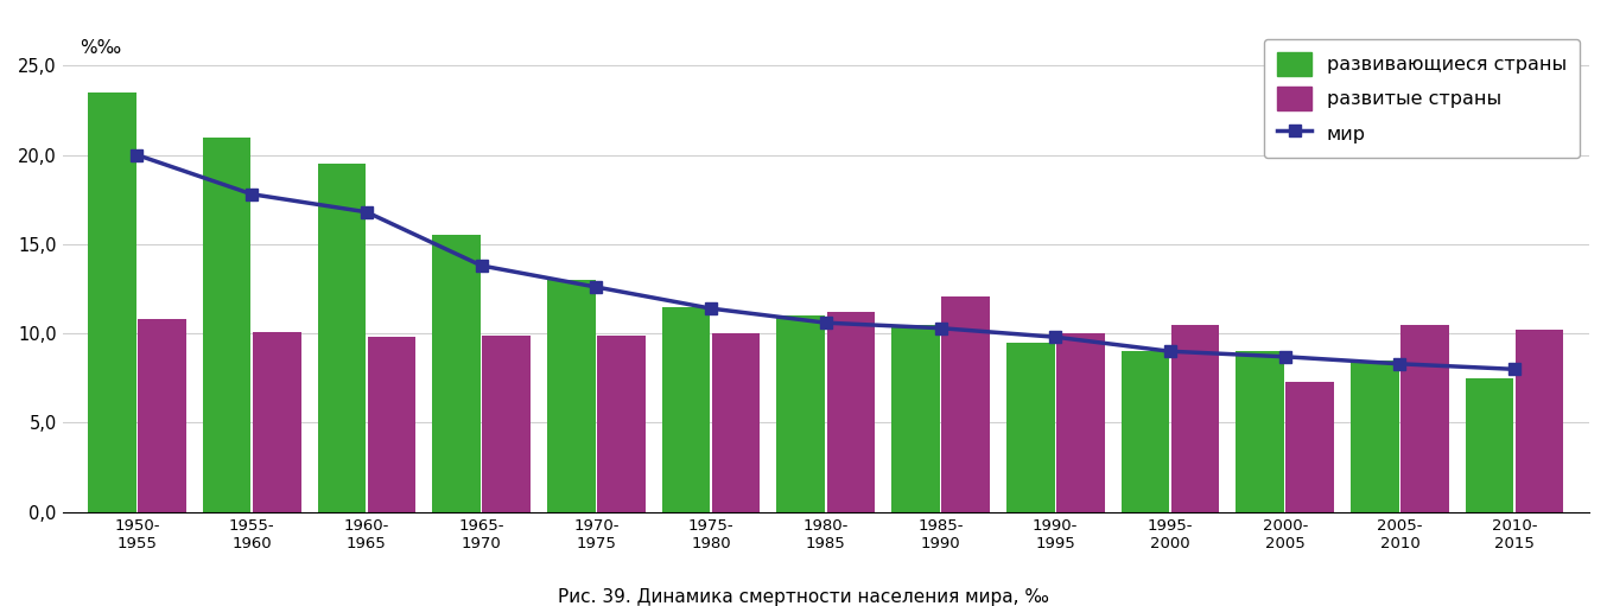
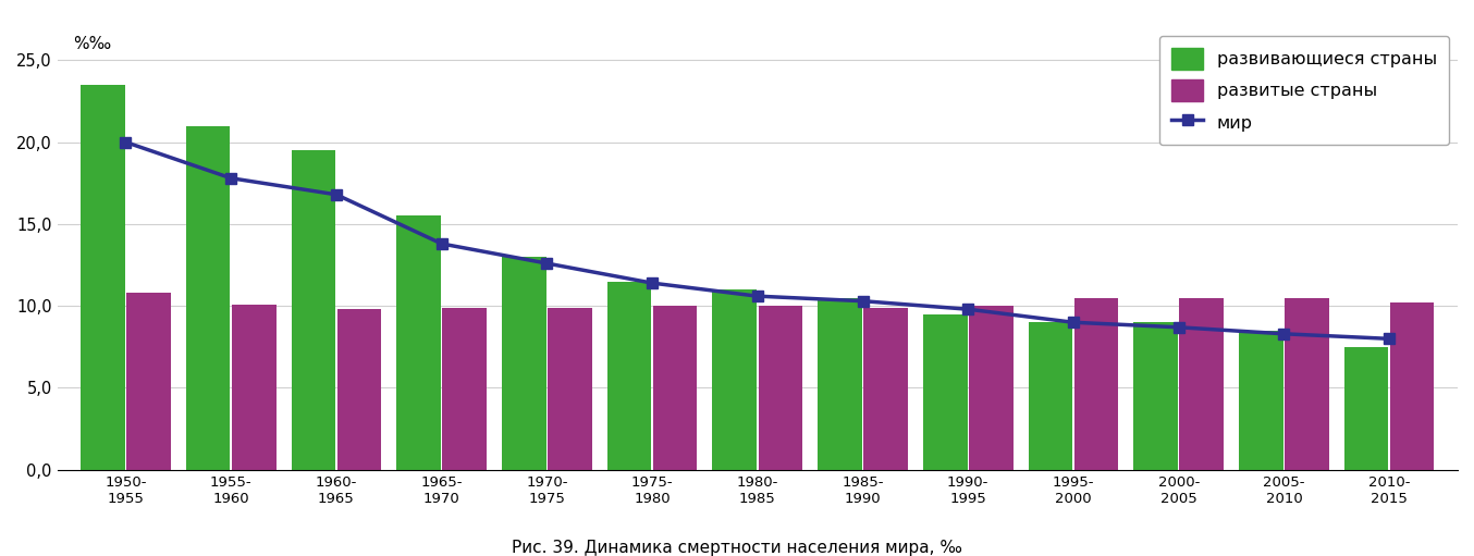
развитые страны/1980- 1985: 11,2 -> 10,0
развитые страны/1985- 1990: 12,1 -> 9,9
развитые страны/2000- 2005: 7,3 -> 10,5
